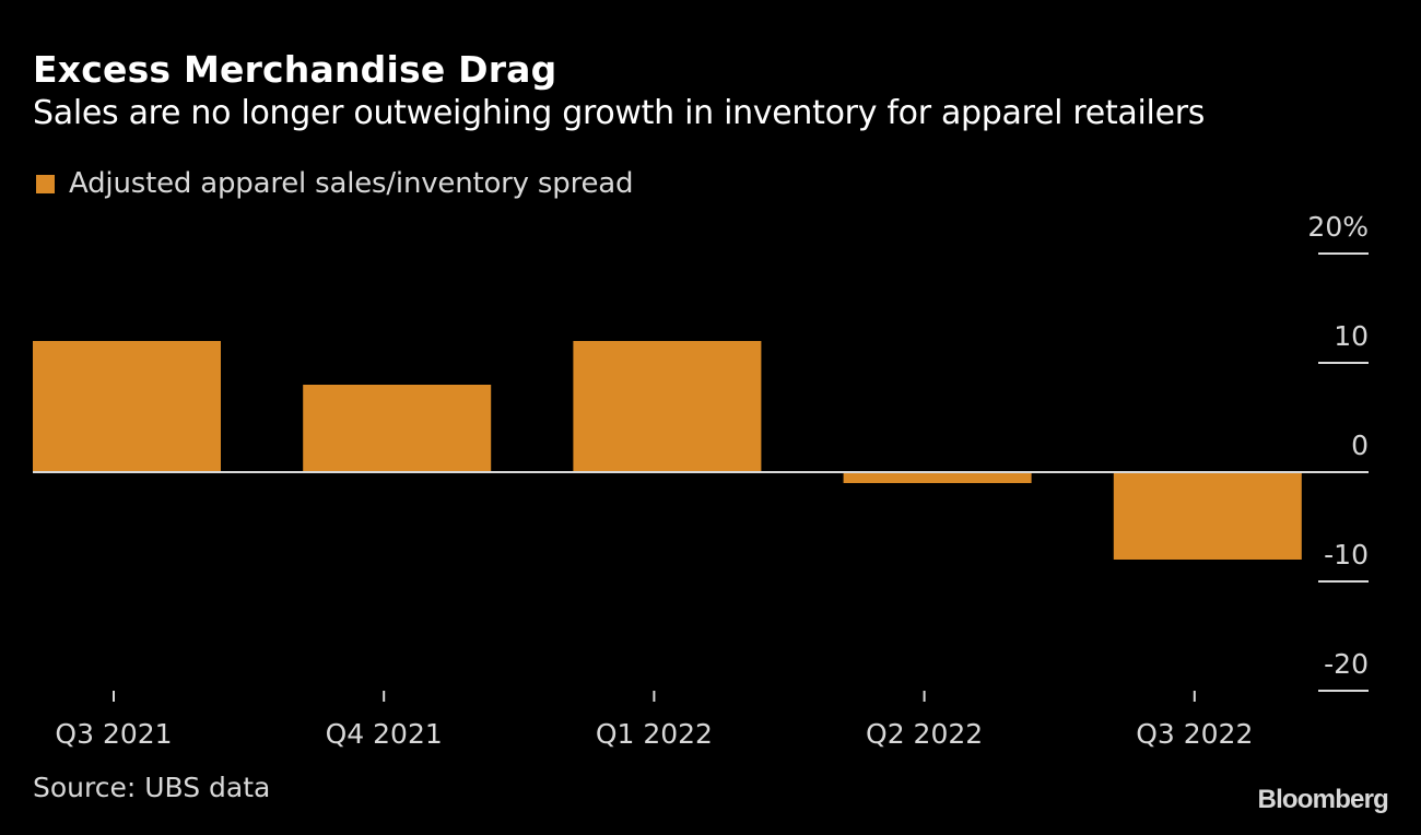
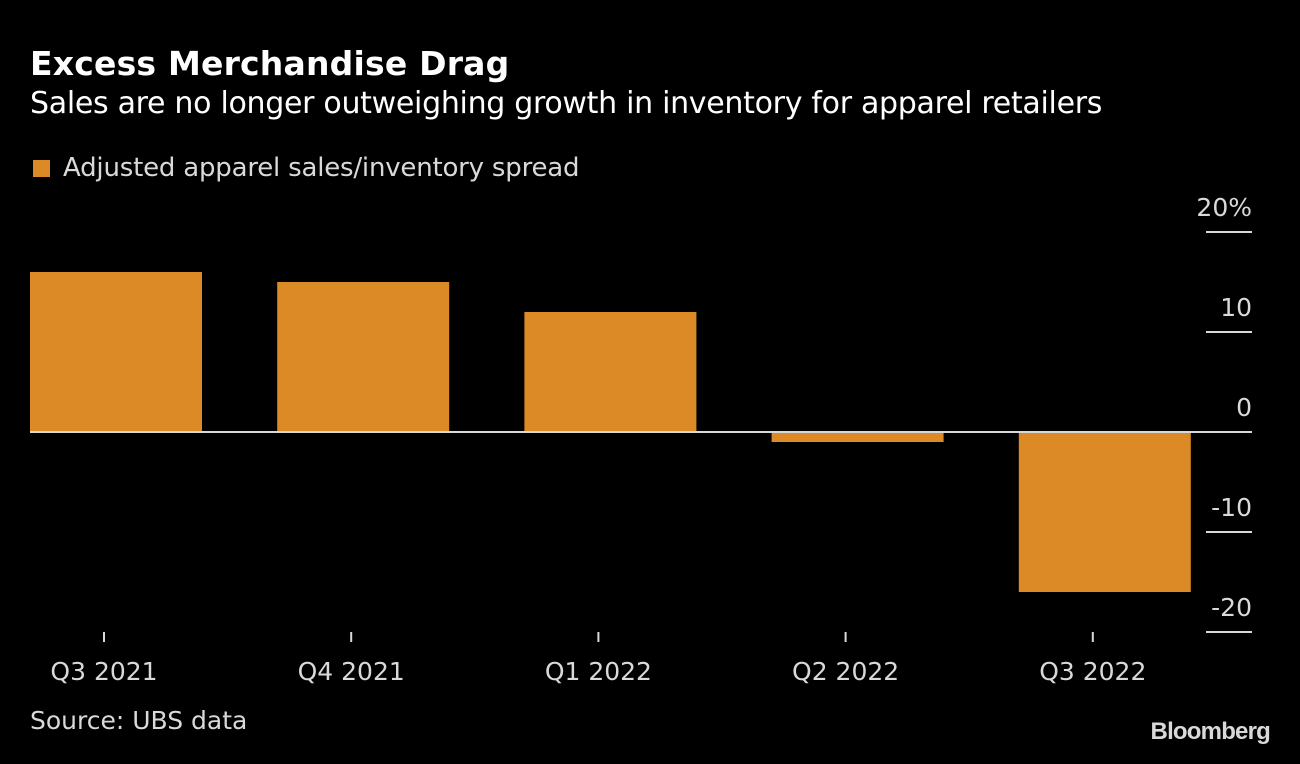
Q3 2021: 12% -> 16%
Q4 2021: 8% -> 15%
Q3 2022: -8% -> -16%
